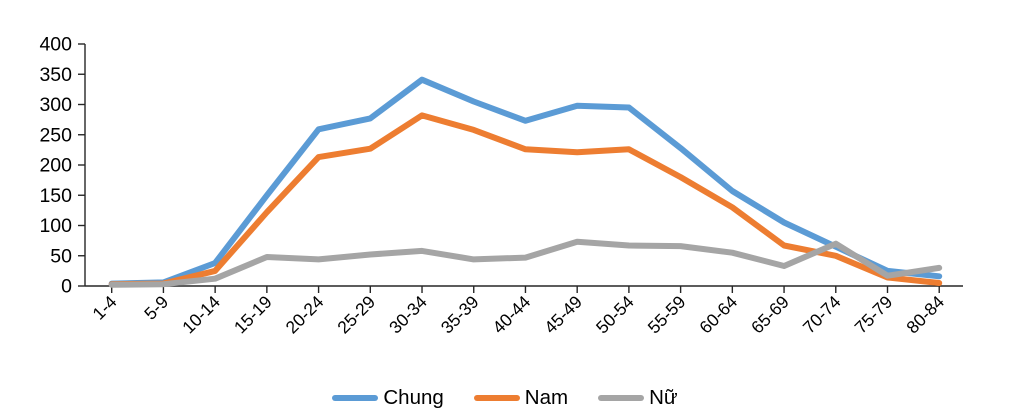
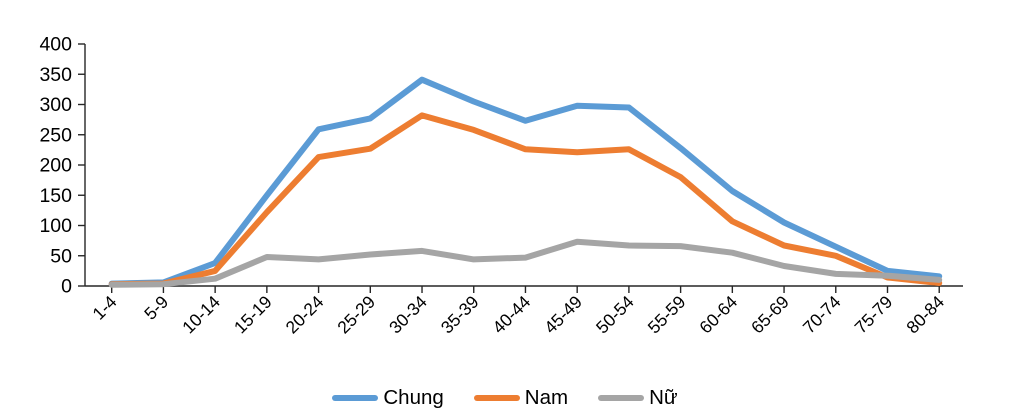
Nam/60-64: 130 -> 110
Nữ/70-74: 70 -> 20
Nữ/80-84: 30 -> 10
